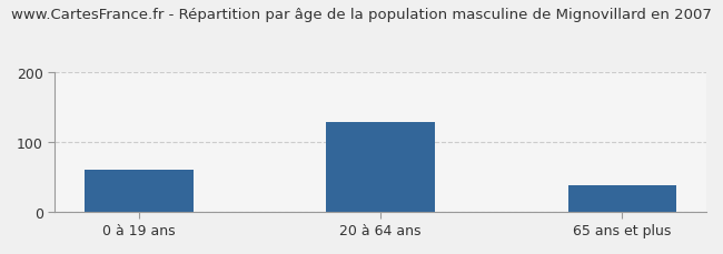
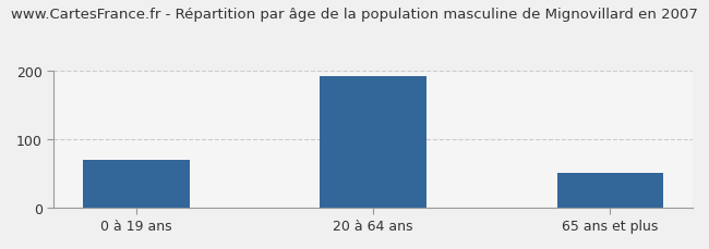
0 à 19 ans: 60 -> 70
20 à 64 ans: 128 -> 193
65 ans et plus: 38 -> 50
